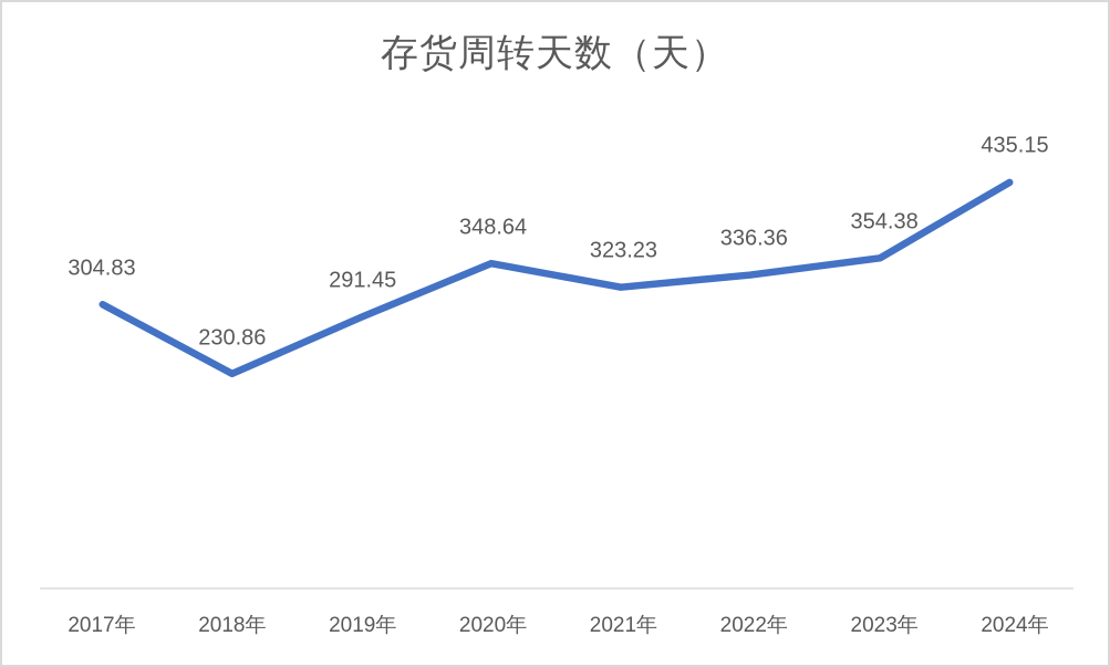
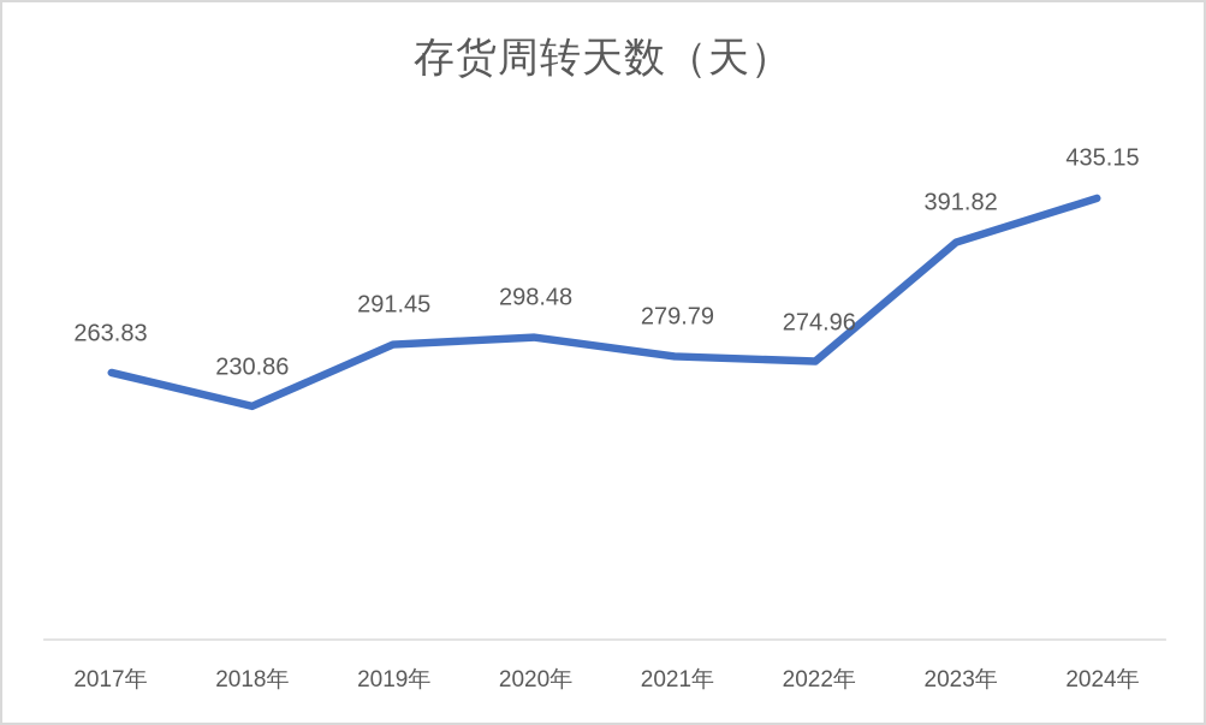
2017年: 304.83 -> 263.83
2020年: 348.64 -> 298.48
2021年: 323.23 -> 279.79
2022年: 336.36 -> 274.96
2023年: 354.38 -> 391.82
